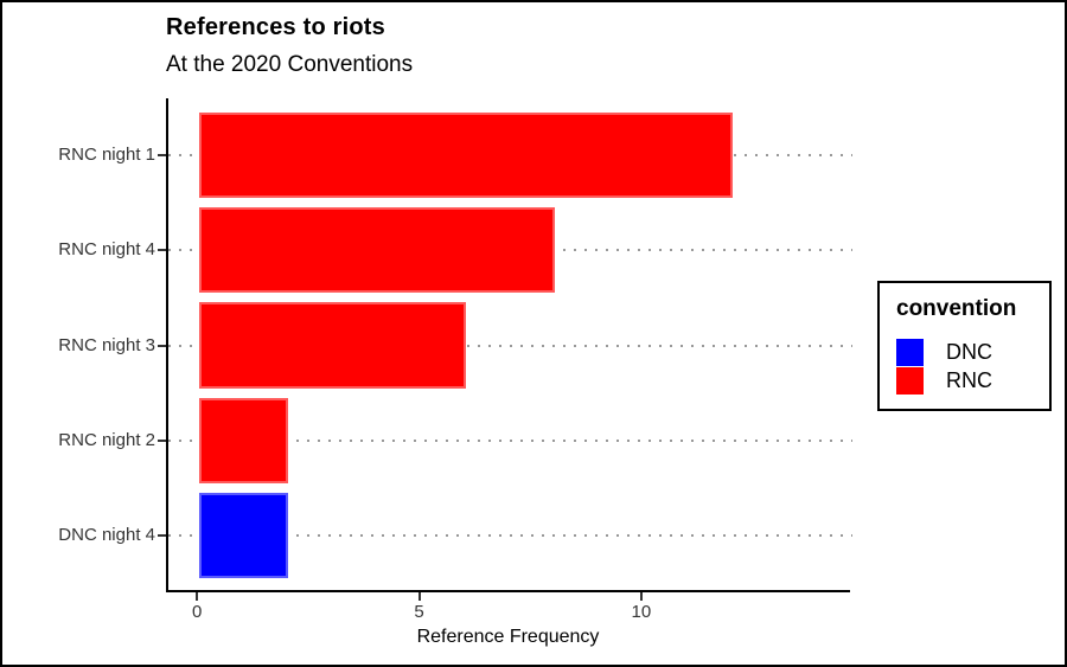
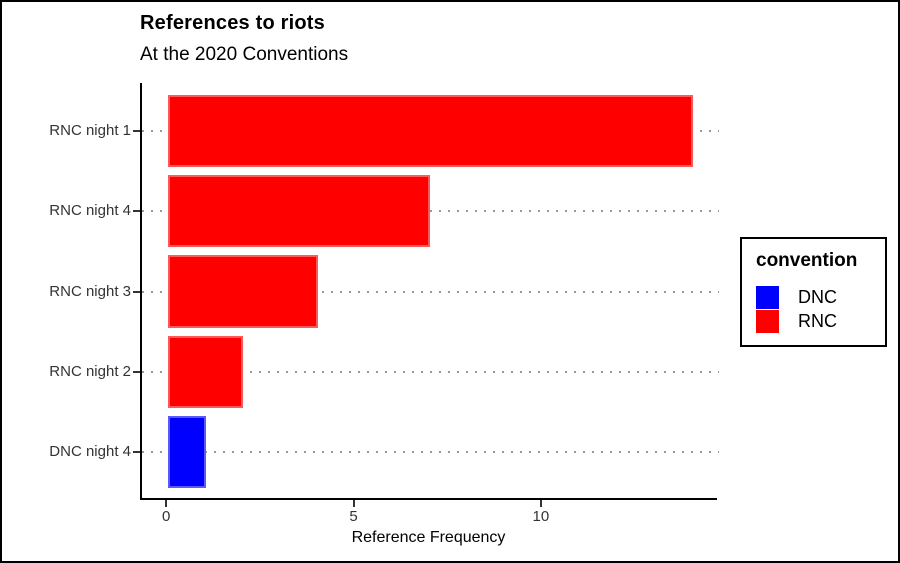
RNC night 1: 12 -> 14
RNC night 4: 8 -> 7
RNC night 3: 6 -> 4
DNC night 4: 2 -> 1
